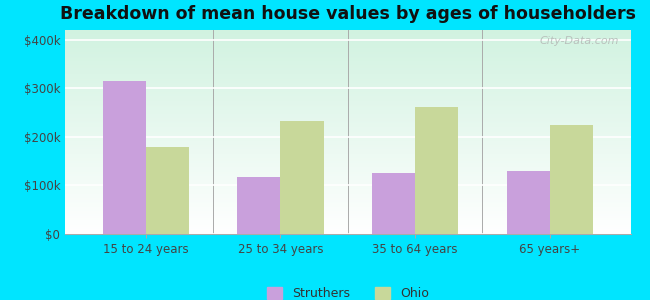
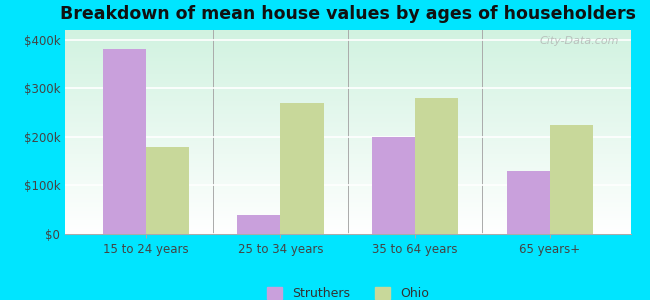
Struthers/15 to 24 years: $315k -> $380k
Struthers/25 to 34 years: $118k -> $40k
Ohio/25 to 34 years: $232k -> $270k
Struthers/35 to 64 years: $125k -> $200k
Ohio/35 to 64 years: $262k -> $280k
